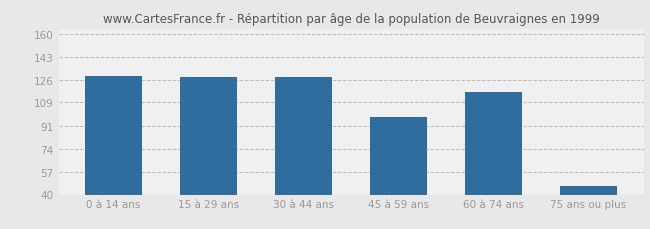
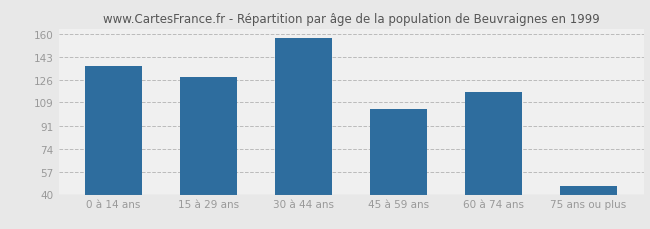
0 à 14 ans: 129 -> 136
30 à 44 ans: 128 -> 157
45 à 59 ans: 98 -> 104
